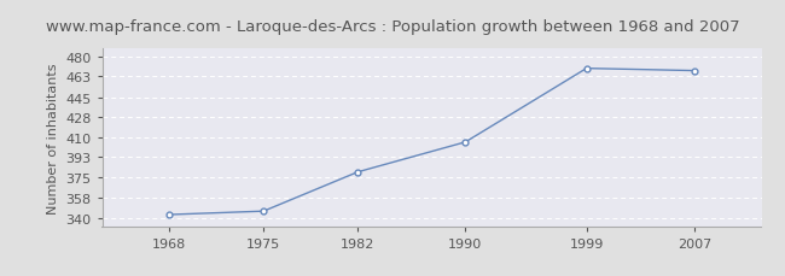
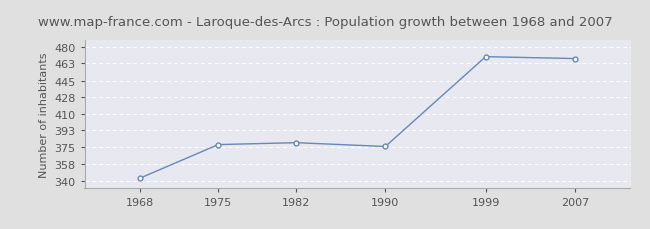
1975: 346 -> 378
1990: 406 -> 376
